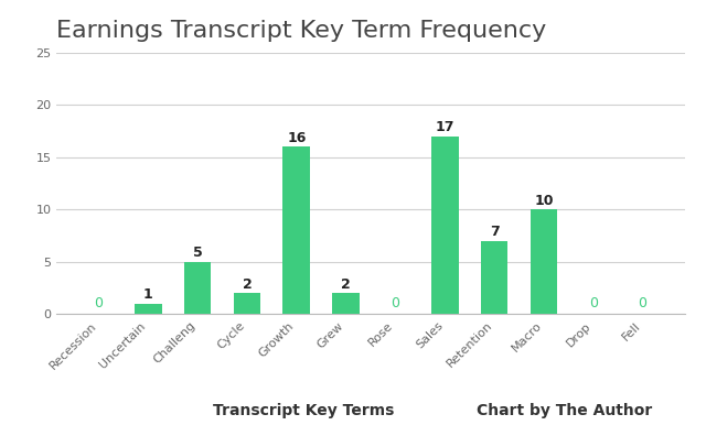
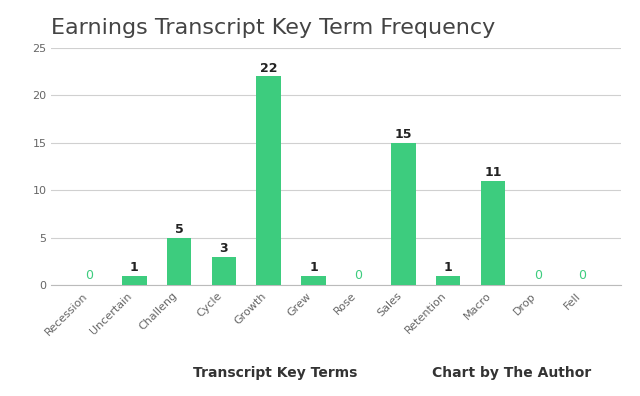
Cycle: 2 -> 3
Growth: 16 -> 22
Grew: 2 -> 1
Sales: 17 -> 15
Retention: 7 -> 1
Macro: 10 -> 11
